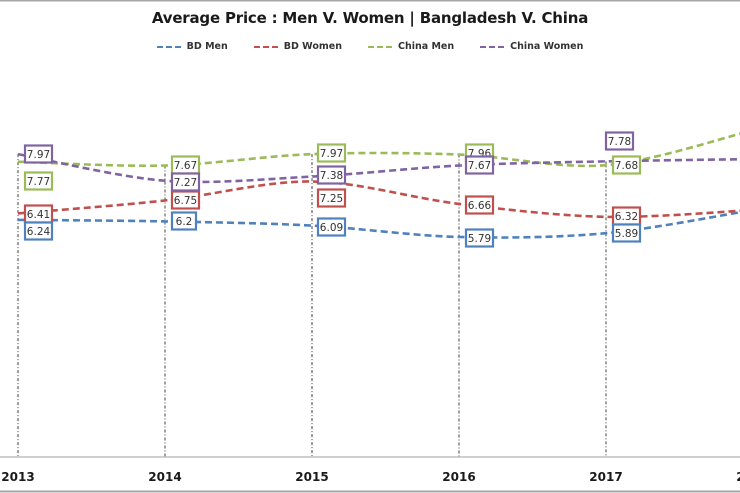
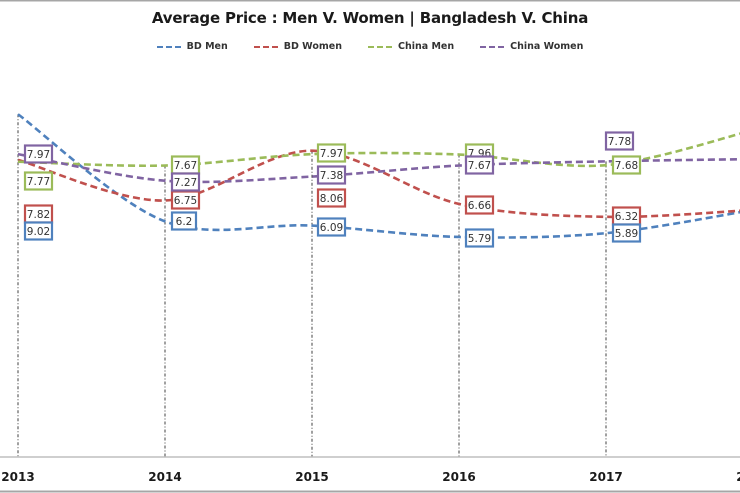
BD Men/2013: 6.24 -> 9.02
BD Women/2013: 6.41 -> 7.82
BD Women/2015: 7.25 -> 8.06
